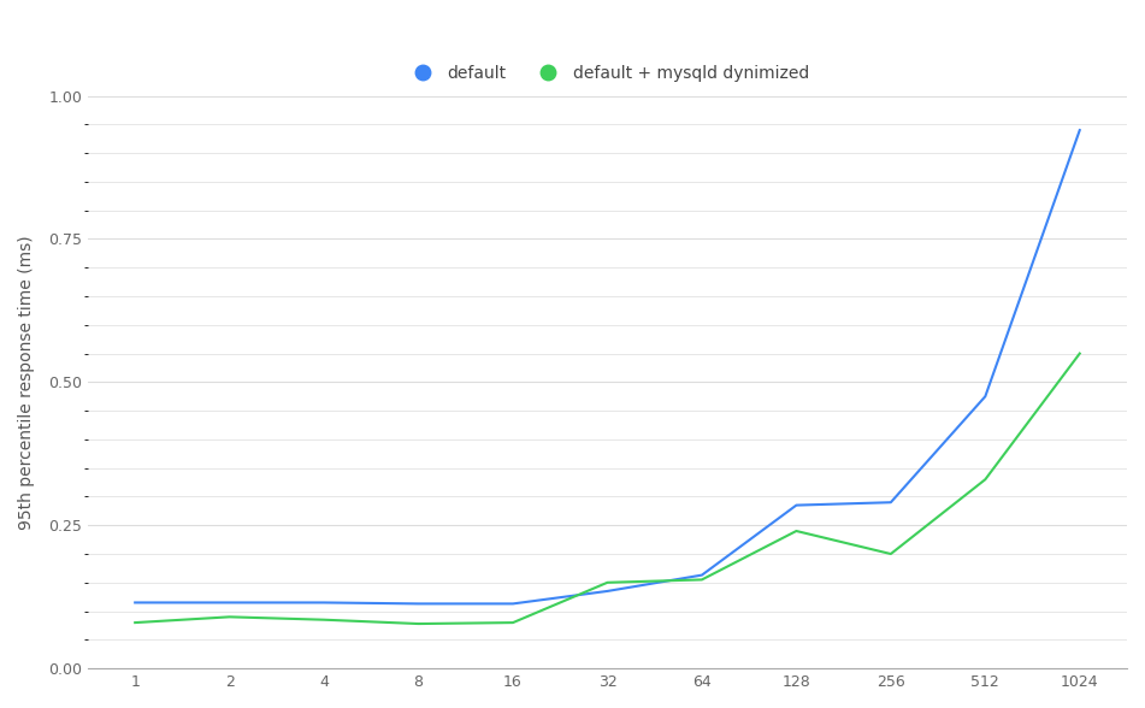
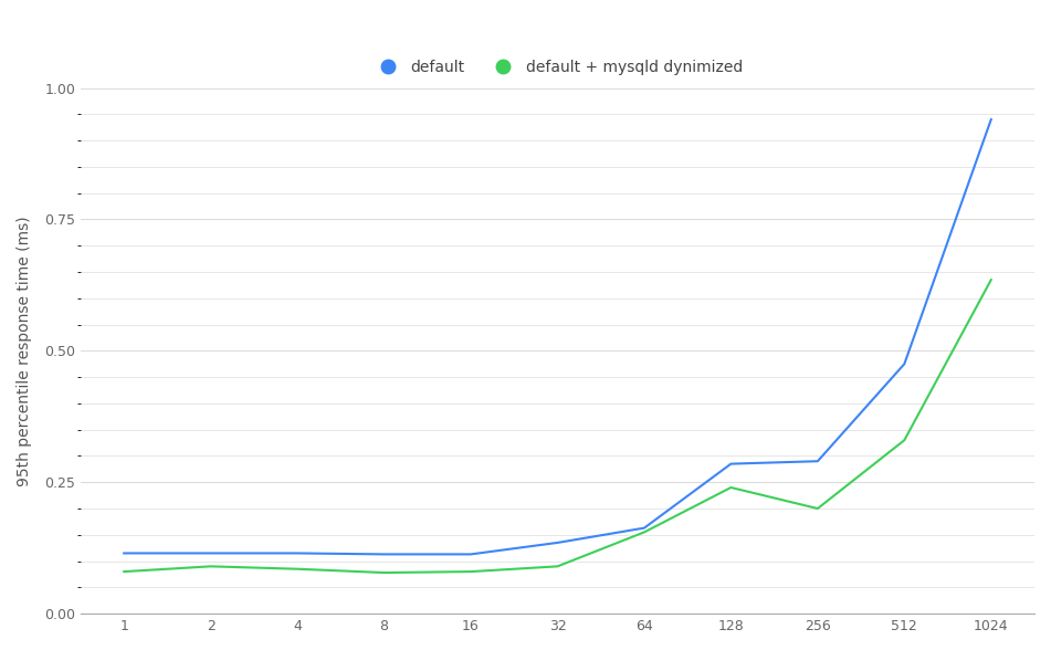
default + mysqld dynimized/32: 0.150 -> 0.090
default + mysqld dynimized/1024: 0.550 -> 0.635
